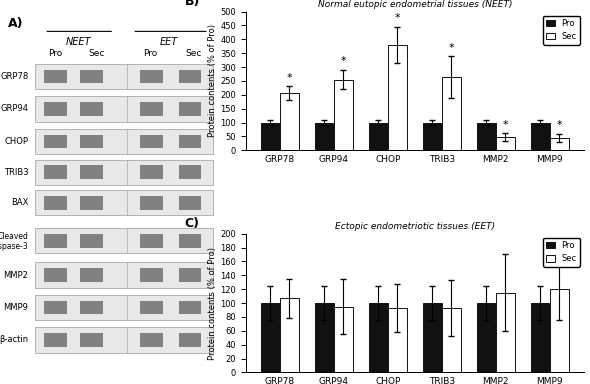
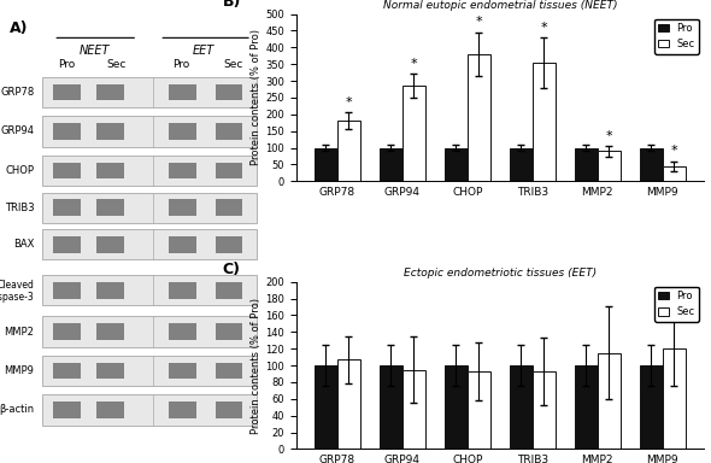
Normal eutopic endometrial tissues (NEET)/Sec/GRP78: 205 -> 180
Normal eutopic endometrial tissues (NEET)/Sec/GRP94: 255 -> 285
Normal eutopic endometrial tissues (NEET)/Sec/TRIB3: 265 -> 355
Normal eutopic endometrial tissues (NEET)/Sec/MMP2: 48 -> 90
